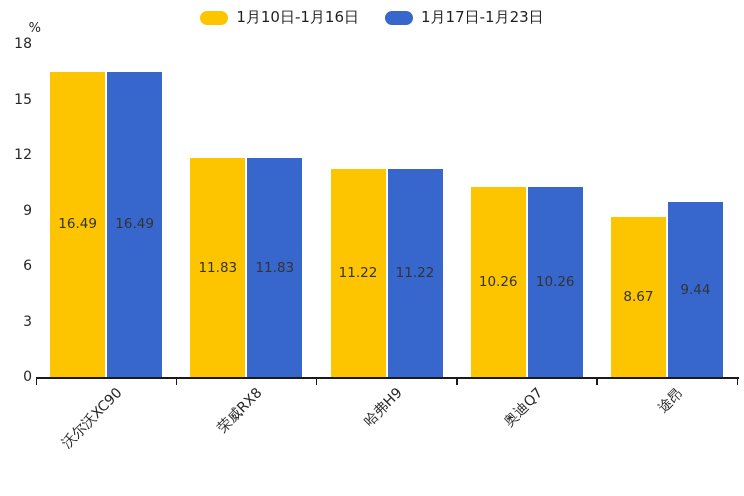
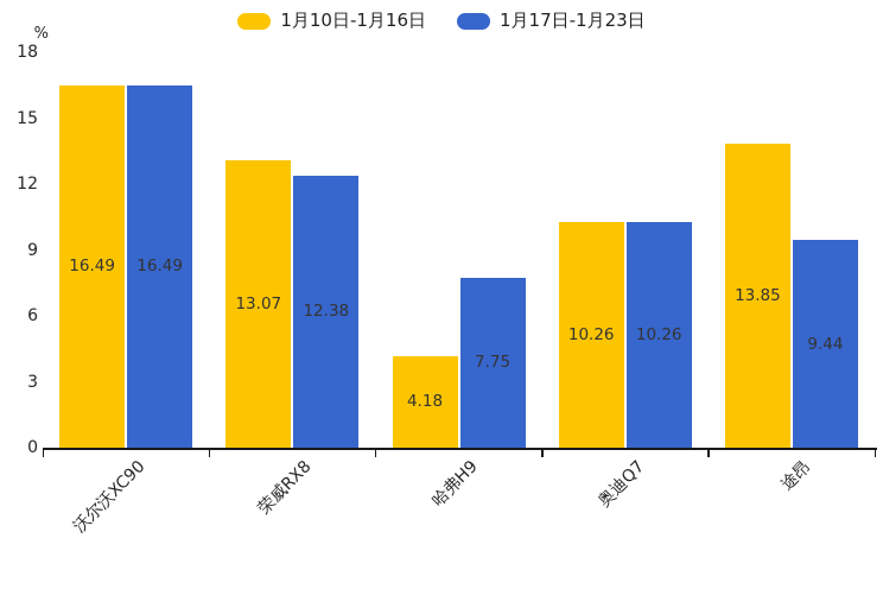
1月10日-1月16日/荣威RX8: 11.83 -> 13.07
1月17日-1月23日/荣威RX8: 11.83 -> 12.38
1月10日-1月16日/哈弗H9: 11.22 -> 4.18
1月17日-1月23日/哈弗H9: 11.22 -> 7.75
1月10日-1月16日/途昂: 8.67 -> 13.85
